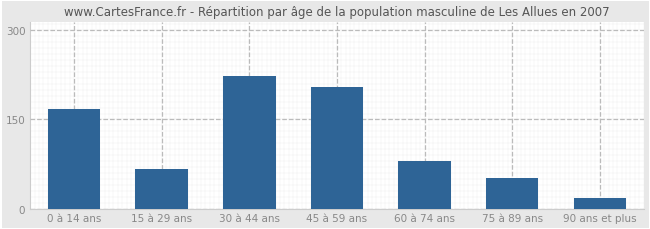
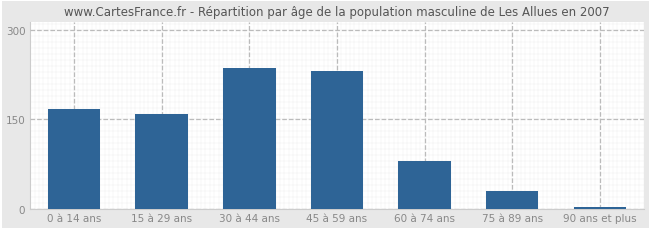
15 à 29 ans: 66 -> 160
30 à 44 ans: 224 -> 236
45 à 59 ans: 204 -> 232
75 à 89 ans: 52 -> 30
90 ans et plus: 18 -> 3
